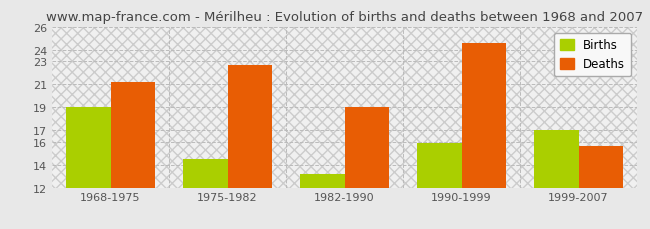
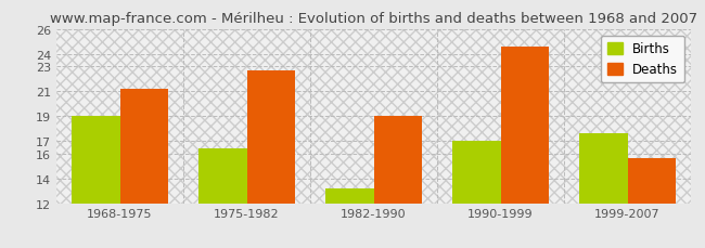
Births/1975-1982: 14.5 -> 16.4
Births/1990-1999: 15.9 -> 17.0
Births/1999-2007: 17.0 -> 17.6
